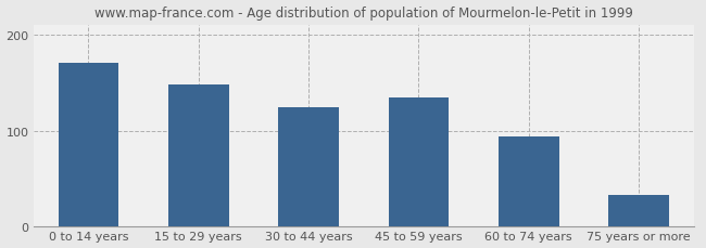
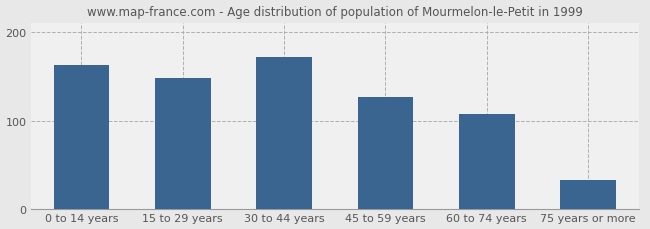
0 to 14 years: 170 -> 163
30 to 44 years: 124 -> 172
45 to 59 years: 134 -> 126
60 to 74 years: 94 -> 107
